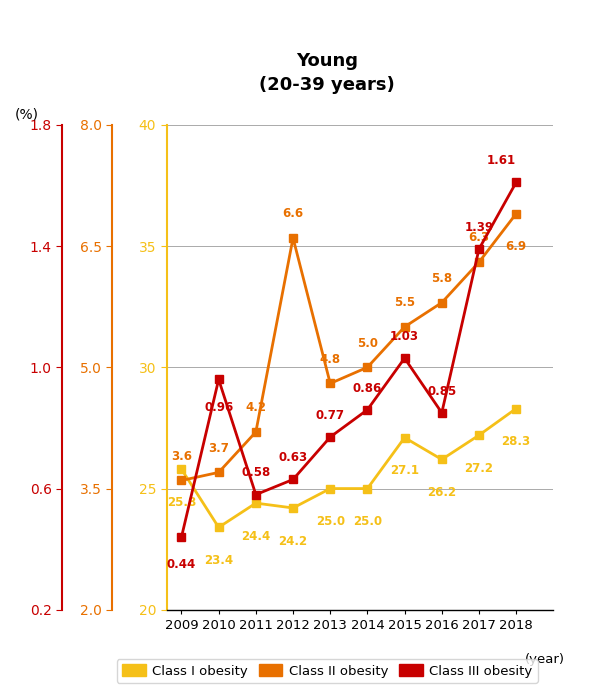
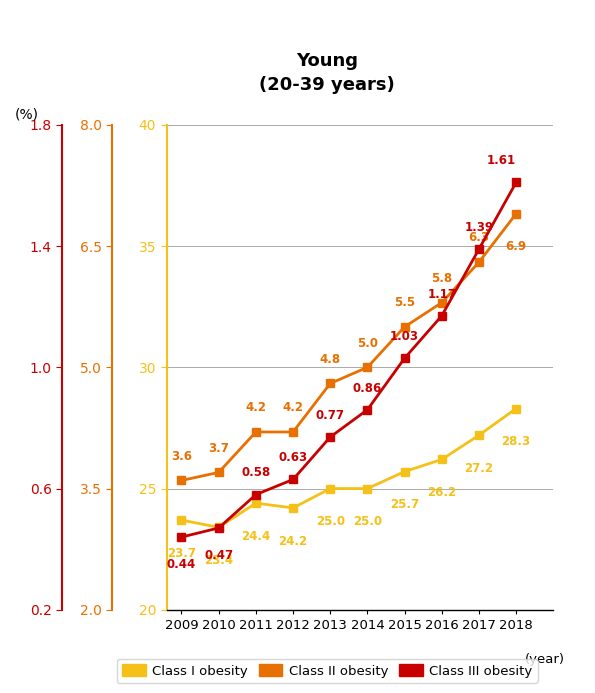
Class I obesity/2009: 25.8 -> 23.7
Class III obesity/2010: 0.96 -> 0.47
Class II obesity/2012: 6.6 -> 4.2
Class I obesity/2015: 27.1 -> 25.7
Class III obesity/2016: 0.85 -> 1.17
